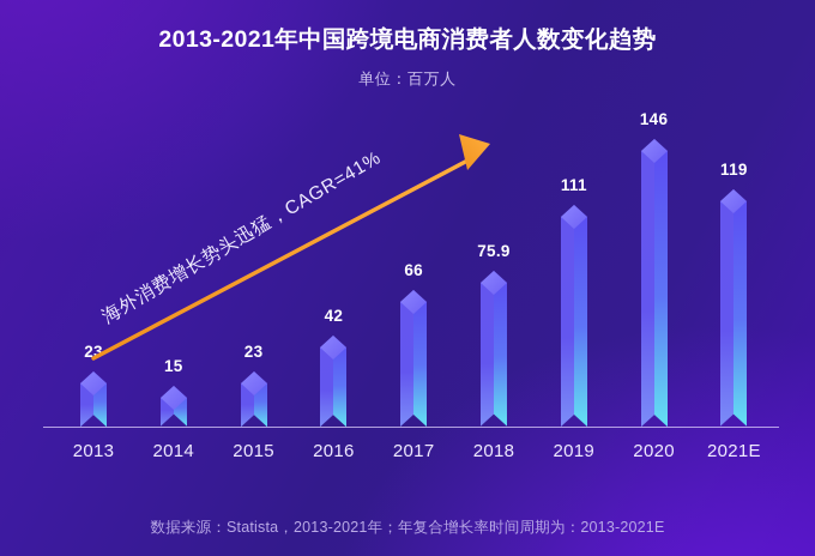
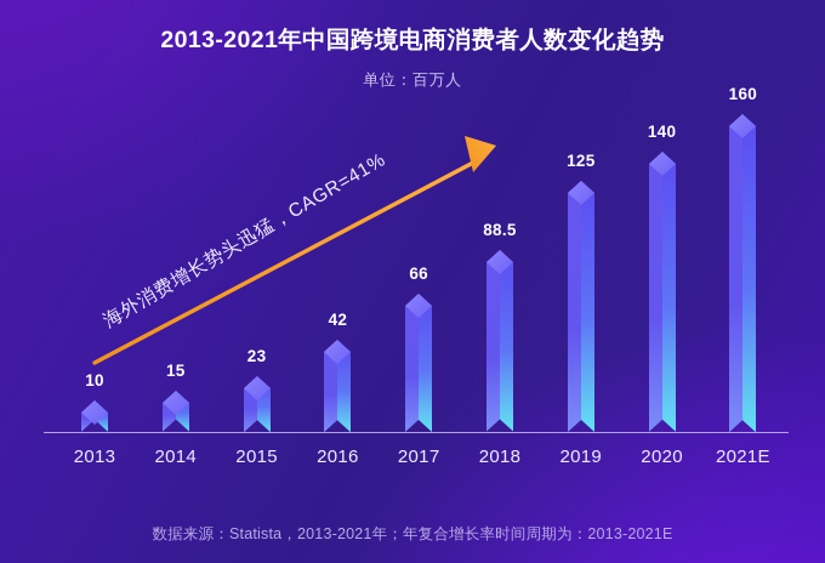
2013: 23 -> 10
2018: 75.9 -> 88.5
2019: 111 -> 125
2020: 146 -> 140
2021E: 119 -> 160
